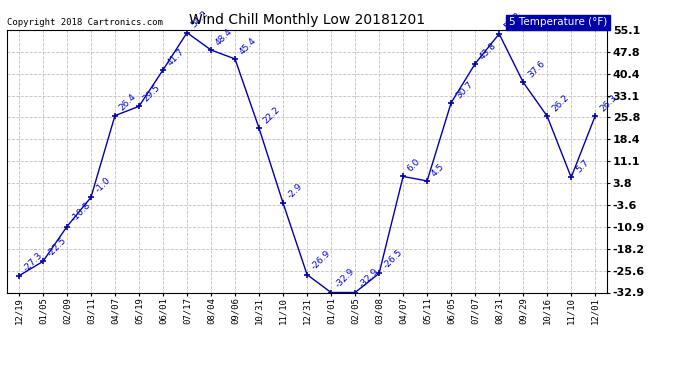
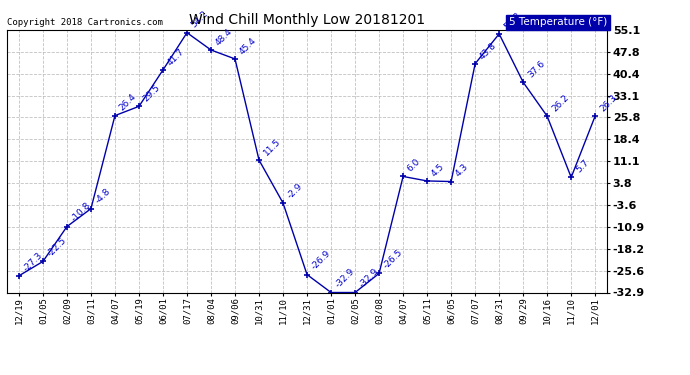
03/11: -1.0 -> -4.8
10/31: 22.2 -> 11.5
06/05: 30.7 -> 4.3
